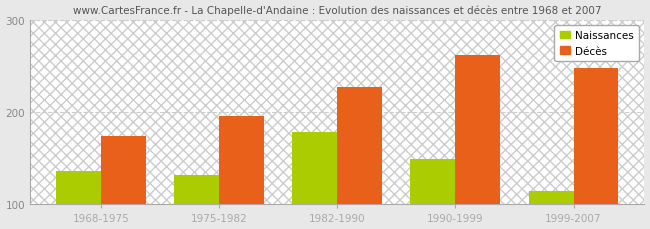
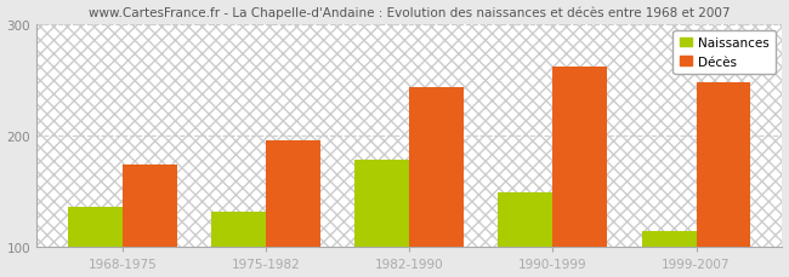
Décès/1982-1990: 227 -> 244
